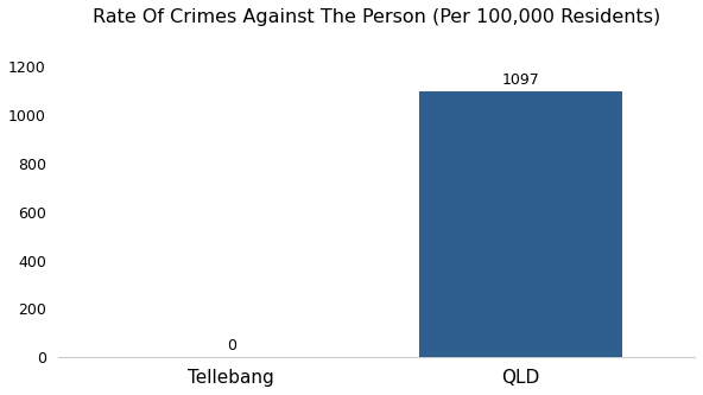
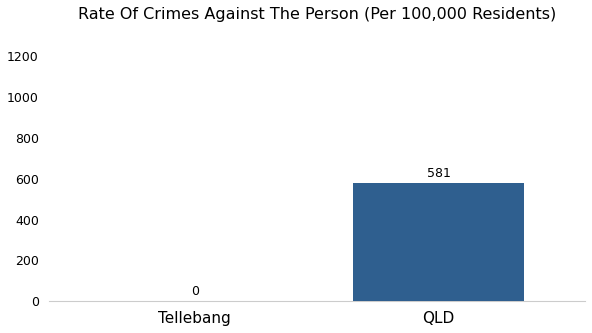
QLD: 1097 -> 581
